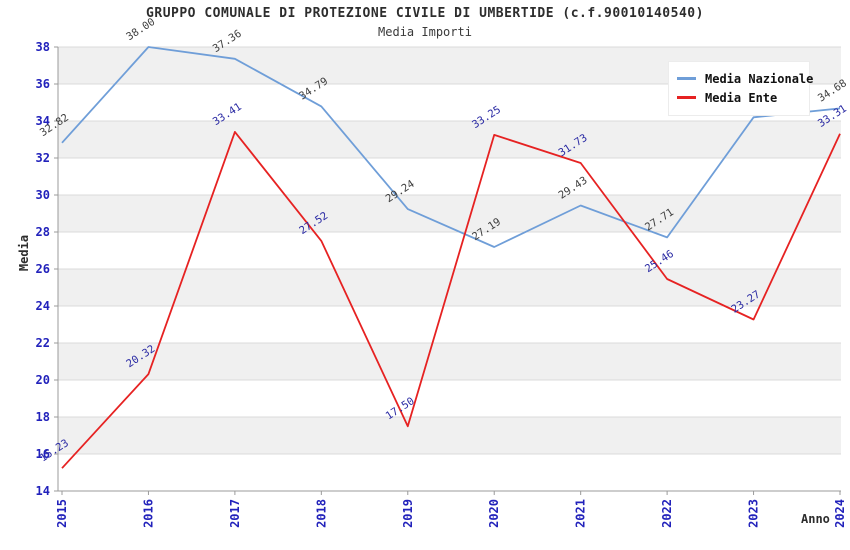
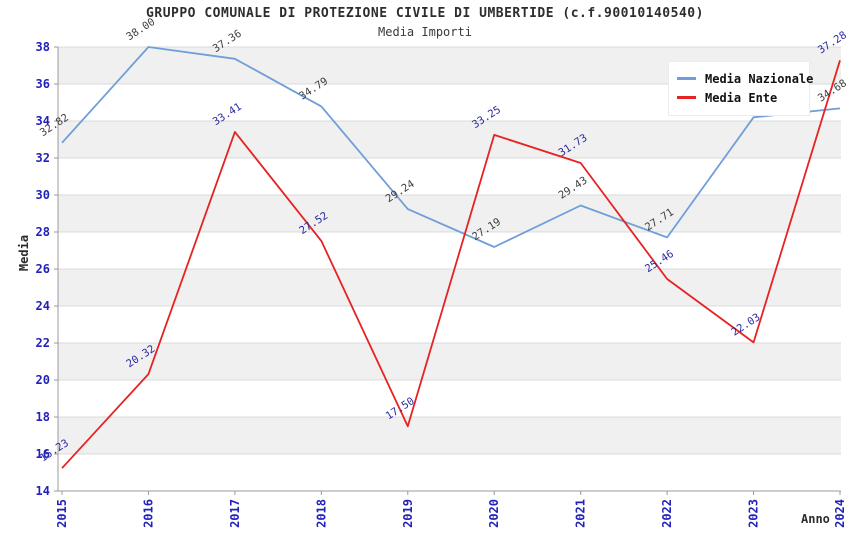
Media Ente/2023: 23.27 -> 22.03
Media Ente/2024: 33.31 -> 37.28
